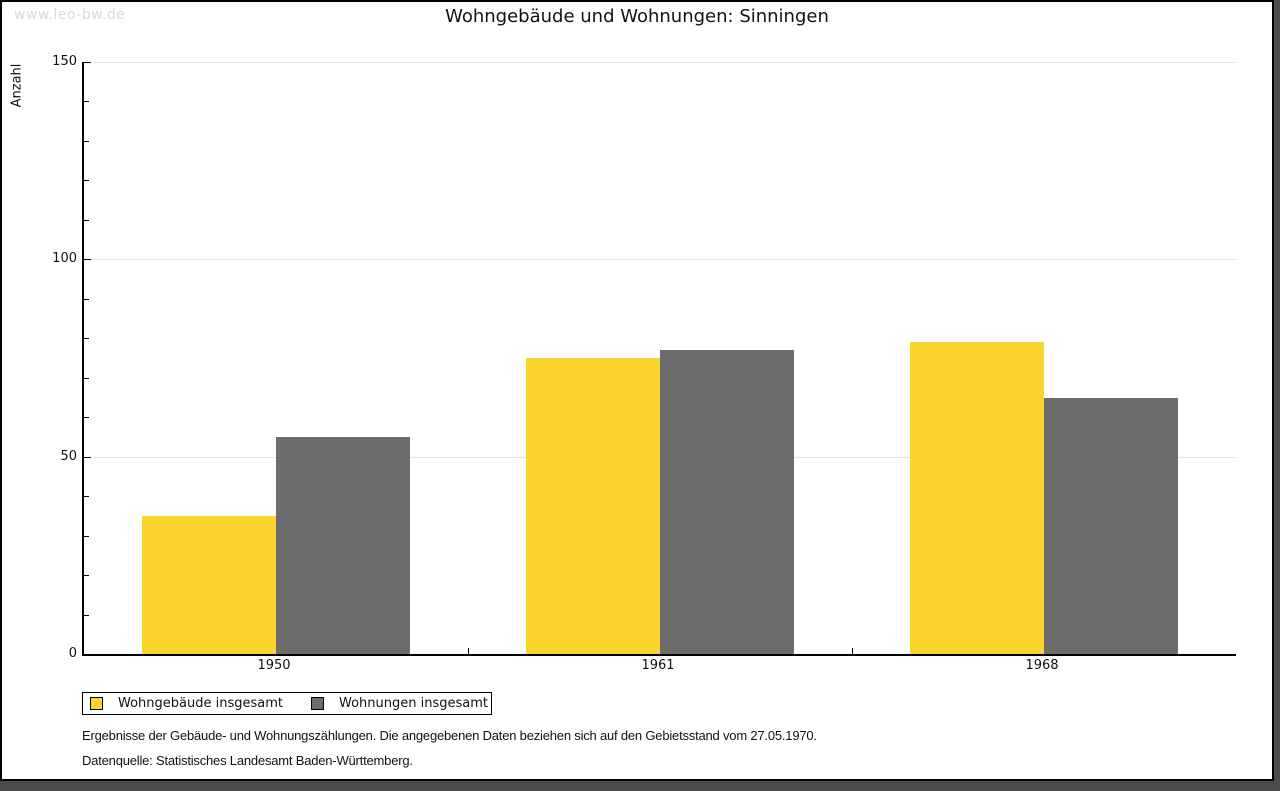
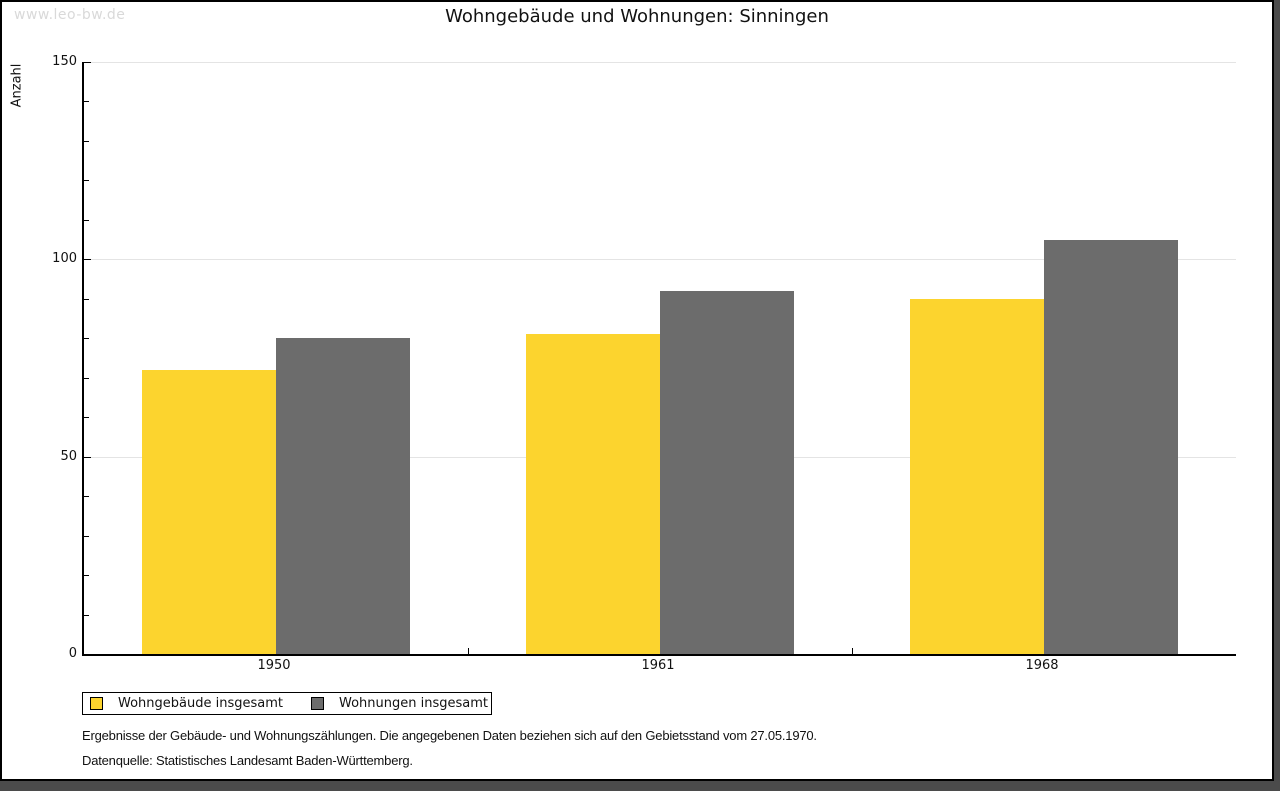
Wohngebäude insgesamt/1950: 35 -> 72
Wohnungen insgesamt/1950: 55 -> 80
Wohngebäude insgesamt/1961: 75 -> 81
Wohnungen insgesamt/1961: 77 -> 92
Wohngebäude insgesamt/1968: 79 -> 90
Wohnungen insgesamt/1968: 65 -> 105
